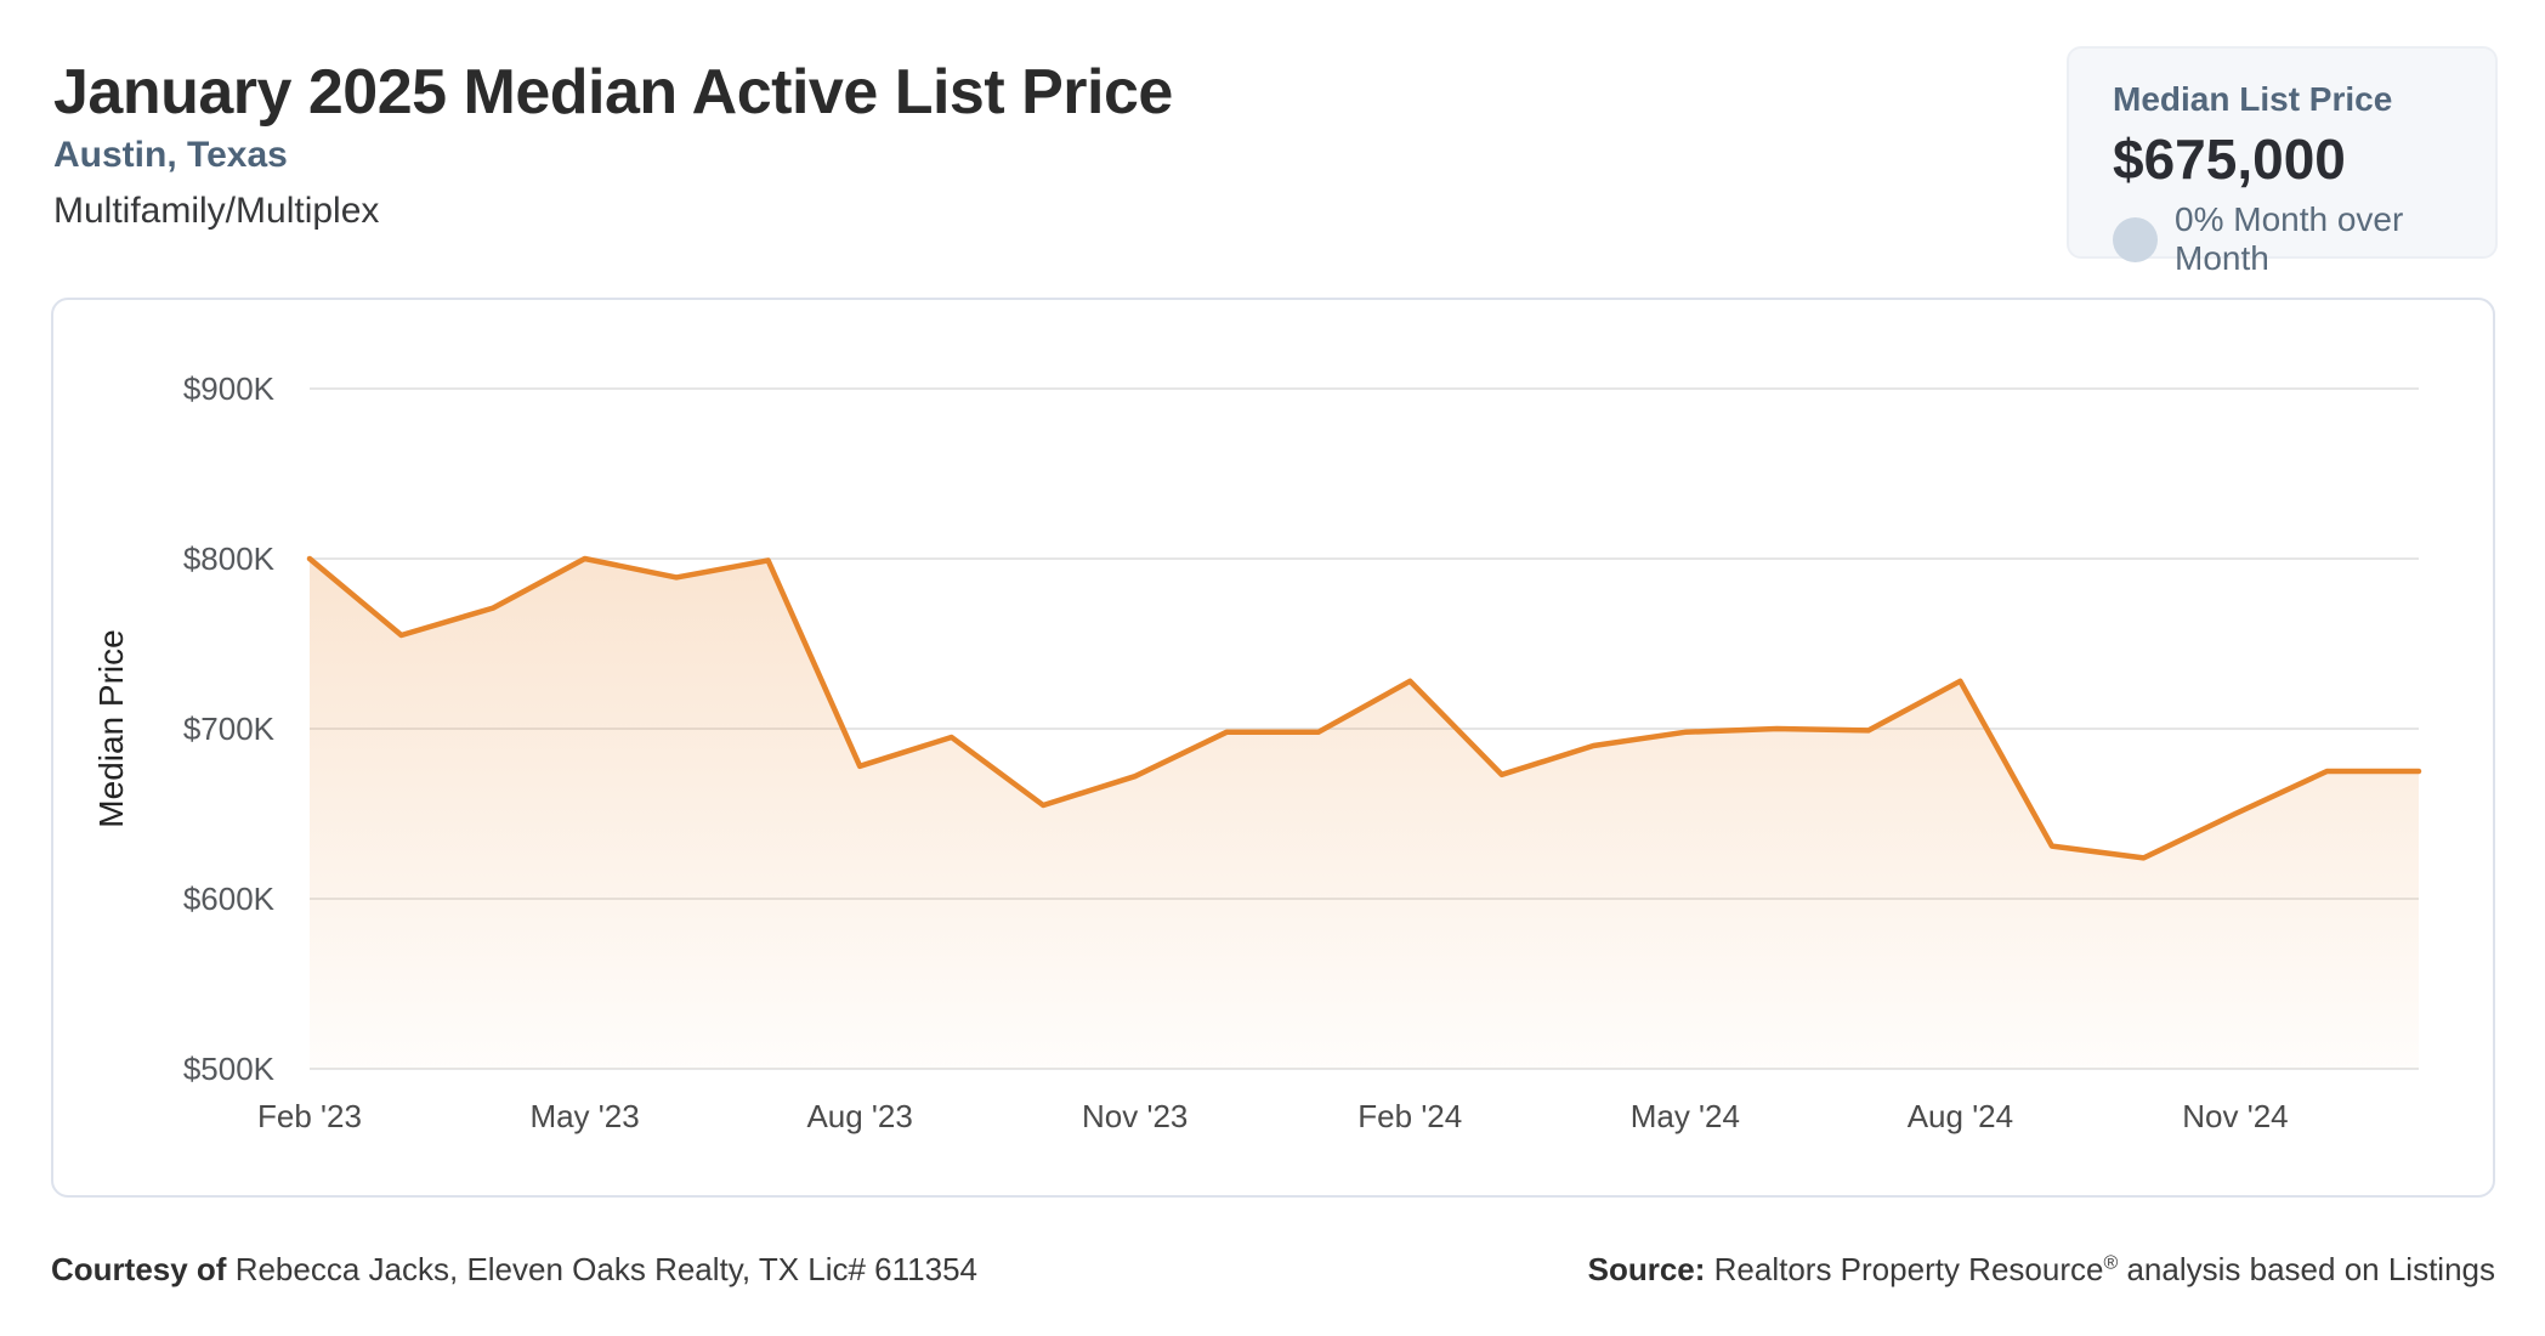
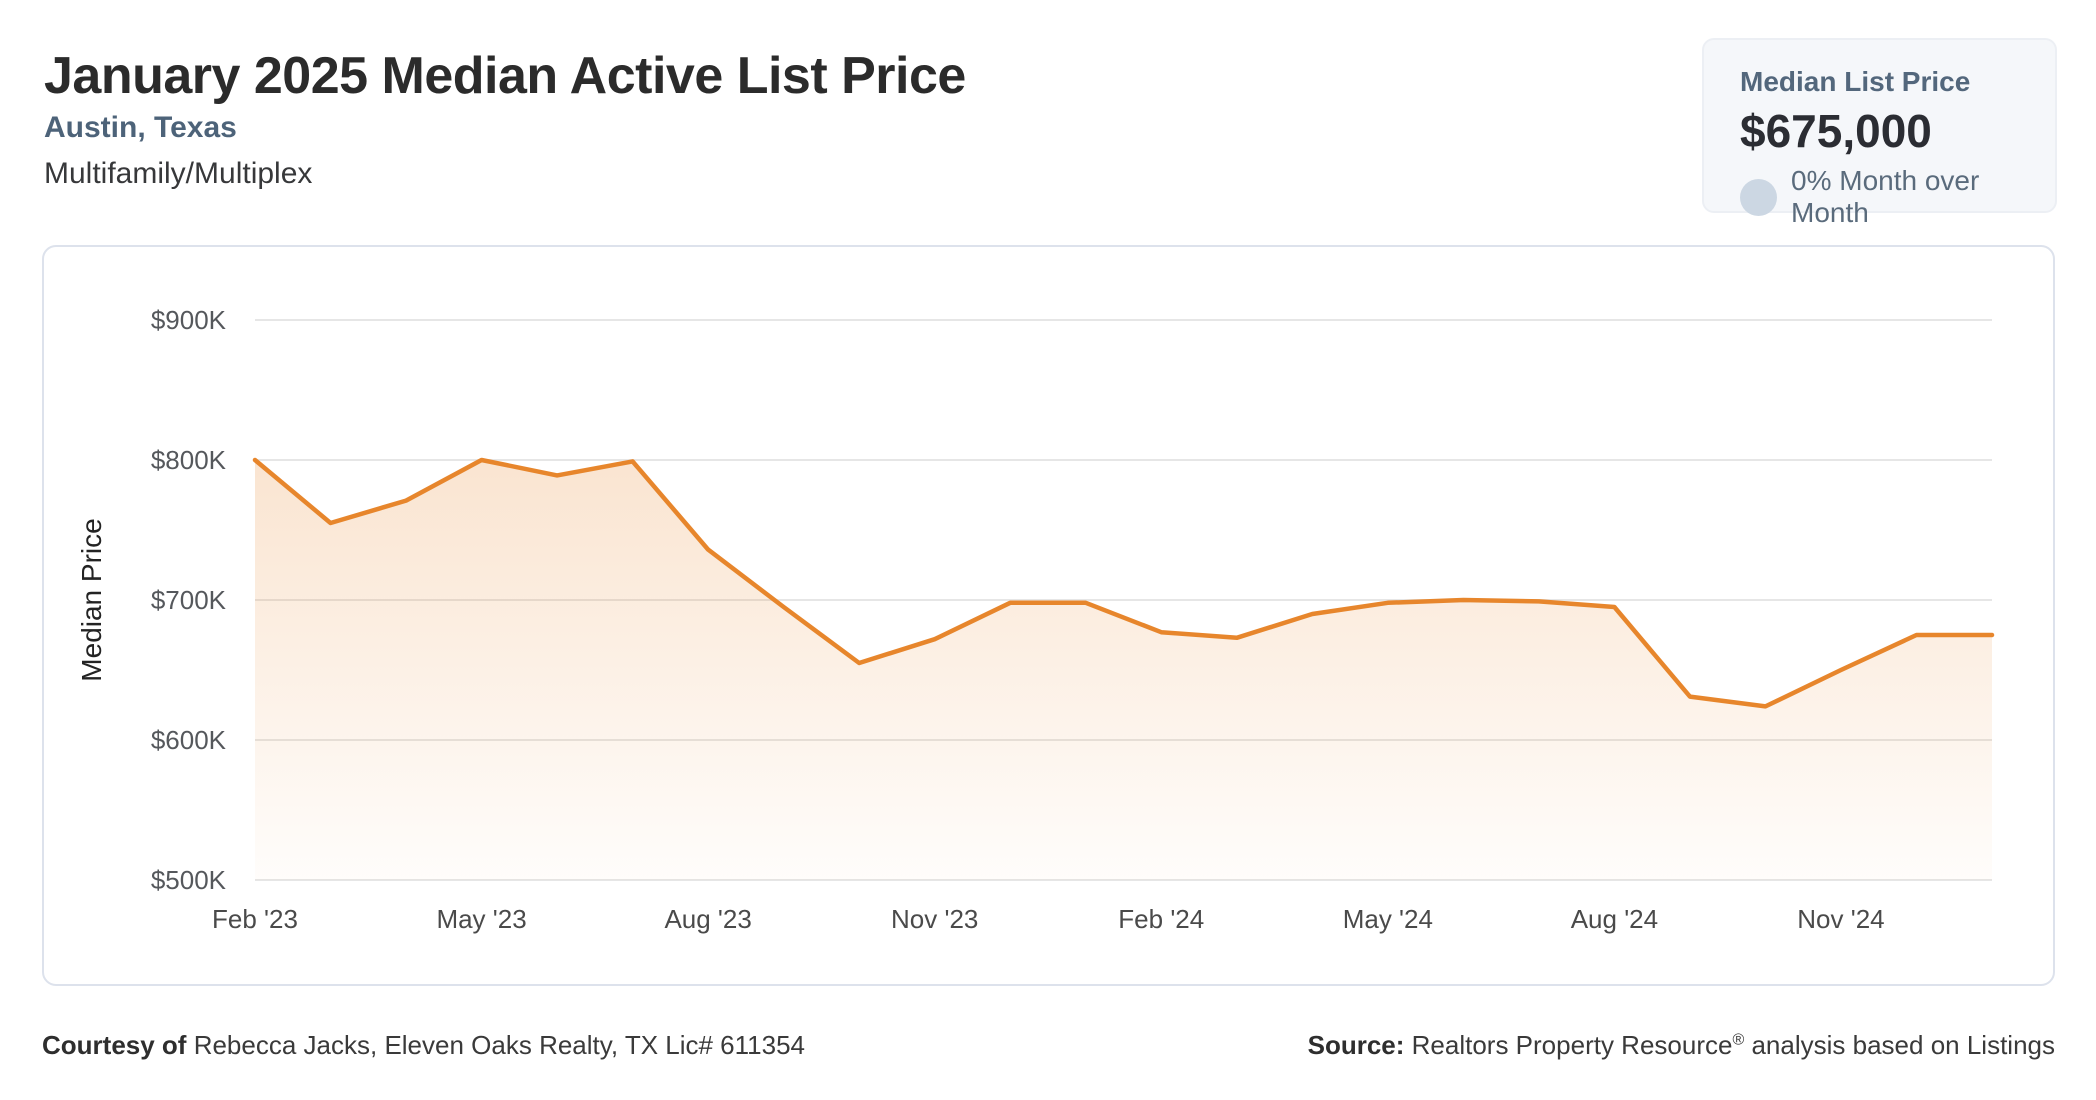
Aug '23: $678K -> $736K
Feb '24: $728K -> $677K
Aug '24: $728K -> $695K
